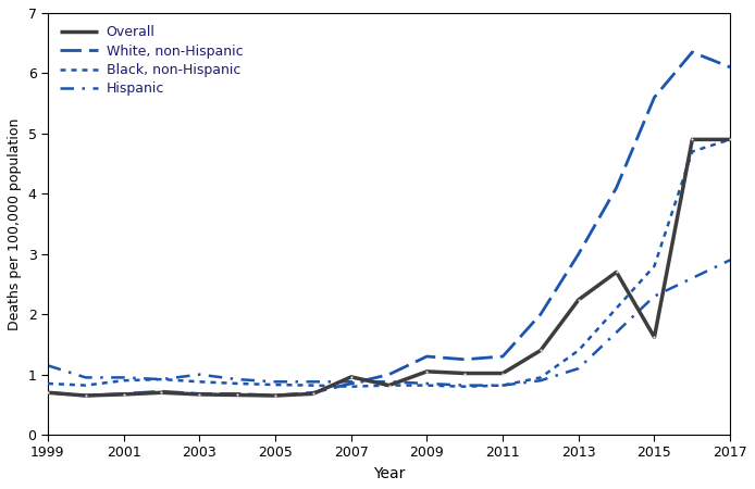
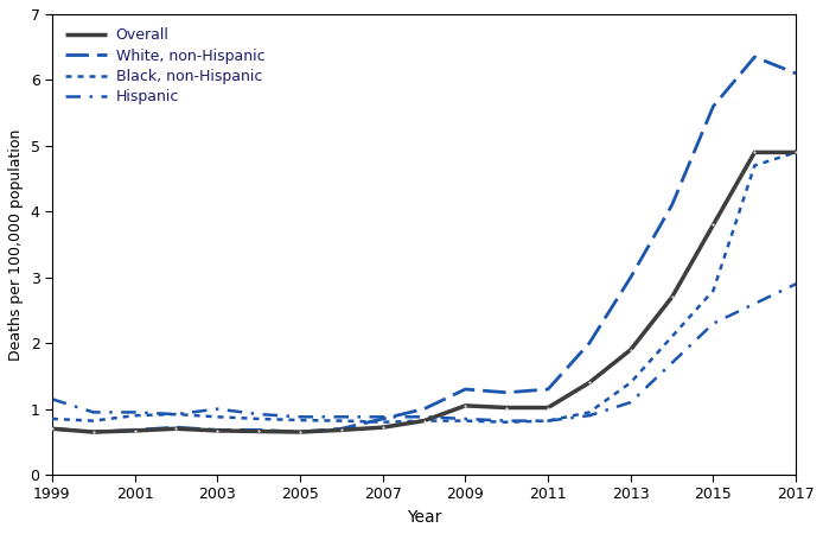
Overall/2007: 0.96 -> 0.72
Overall/2013: 2.24 -> 1.90
Overall/2015: 1.62 -> 3.80
